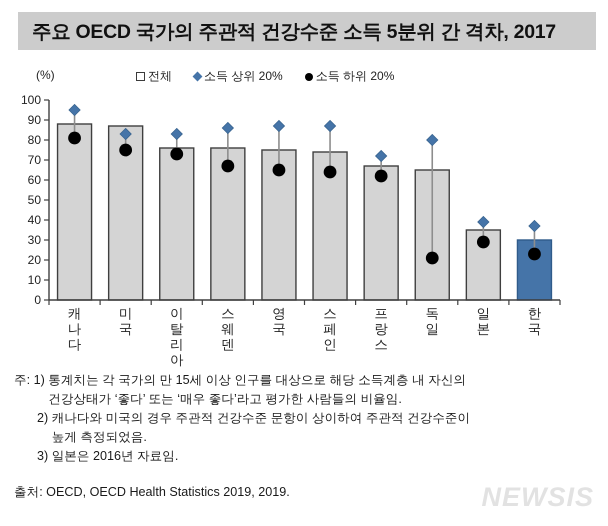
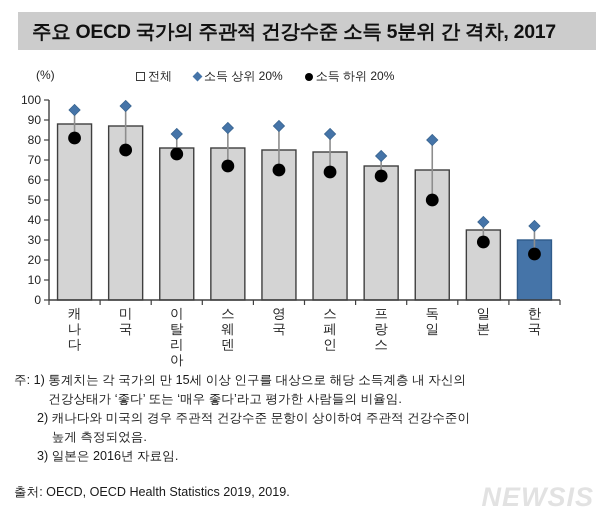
소득 상위 20%/미국: 83 -> 97
소득 상위 20%/스페인: 87 -> 83
소득 하위 20%/독일: 21 -> 50
